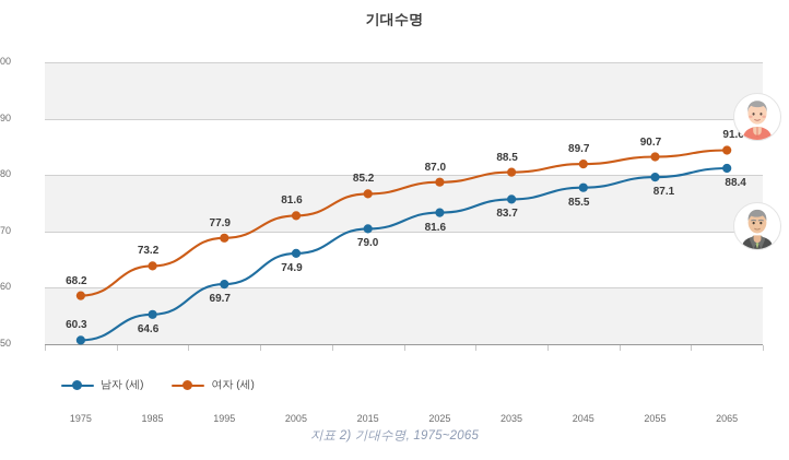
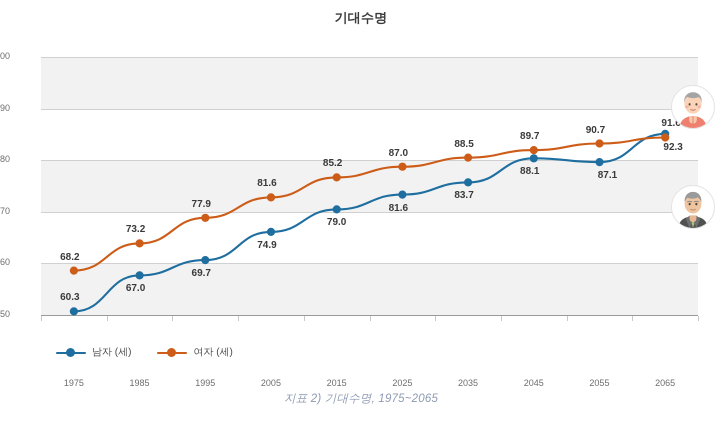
남자 (세)/1985: 64.6 -> 67.0
남자 (세)/2045: 85.5 -> 88.1
남자 (세)/2065: 88.4 -> 92.3
